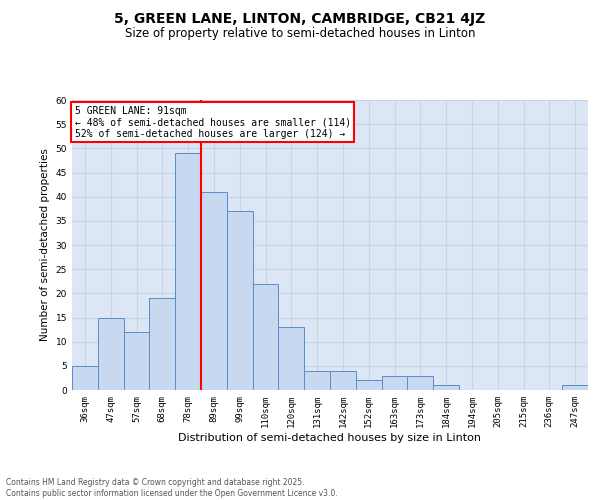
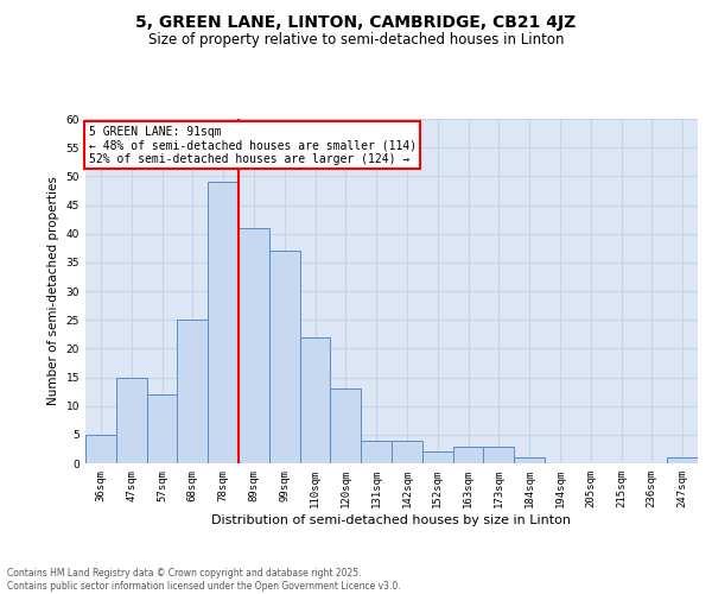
68sqm: 19 -> 25
